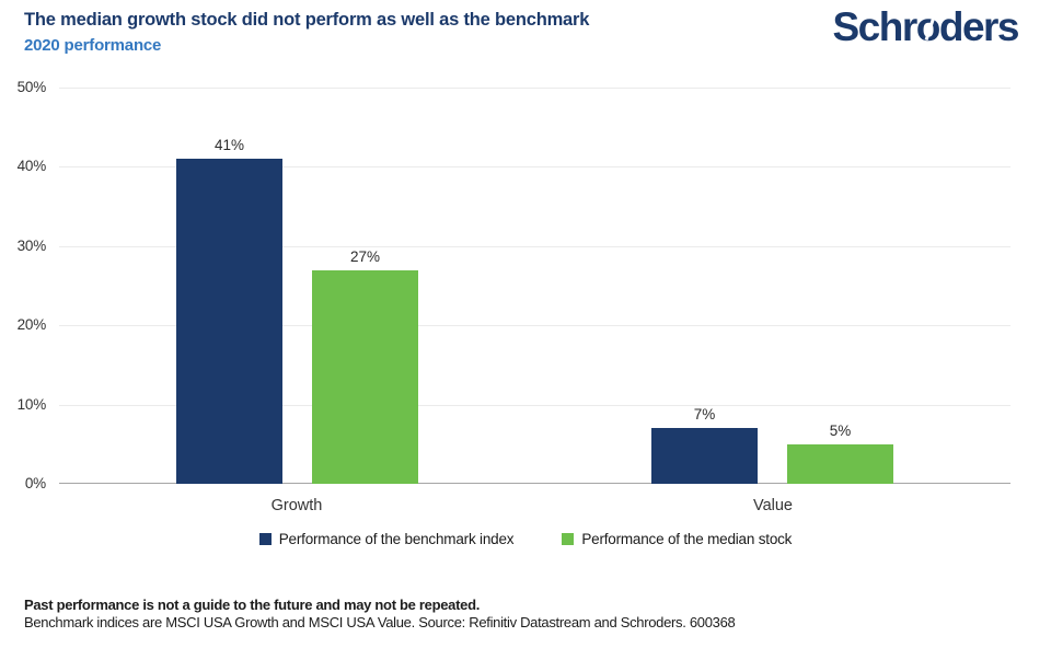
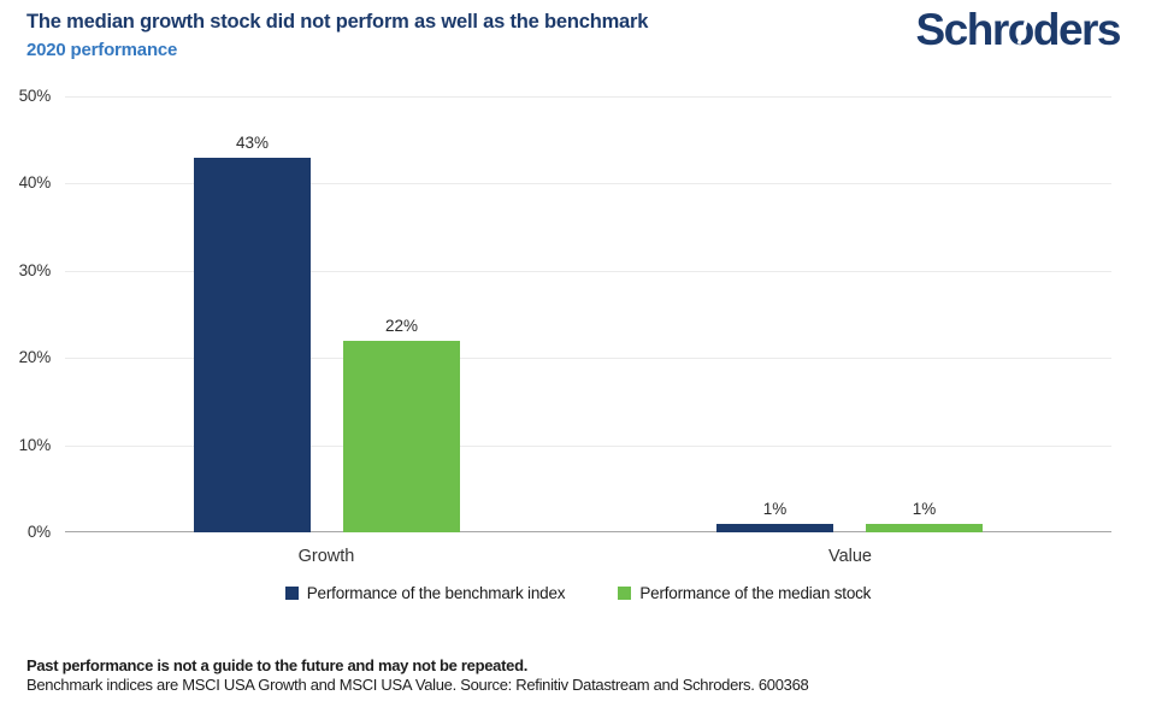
Performance of the benchmark index/Growth: 41% -> 43%
Performance of the median stock/Growth: 27% -> 22%
Performance of the benchmark index/Value: 7% -> 1%
Performance of the median stock/Value: 5% -> 1%
